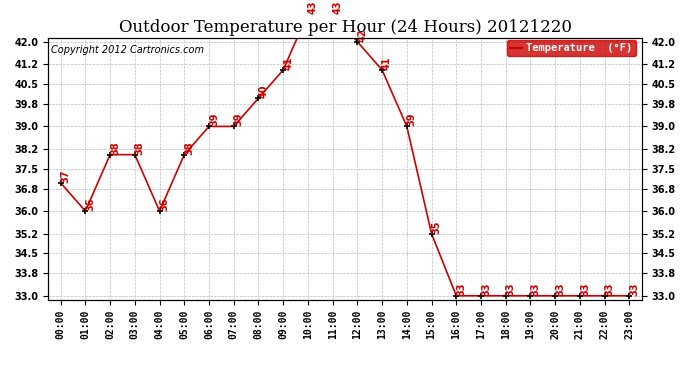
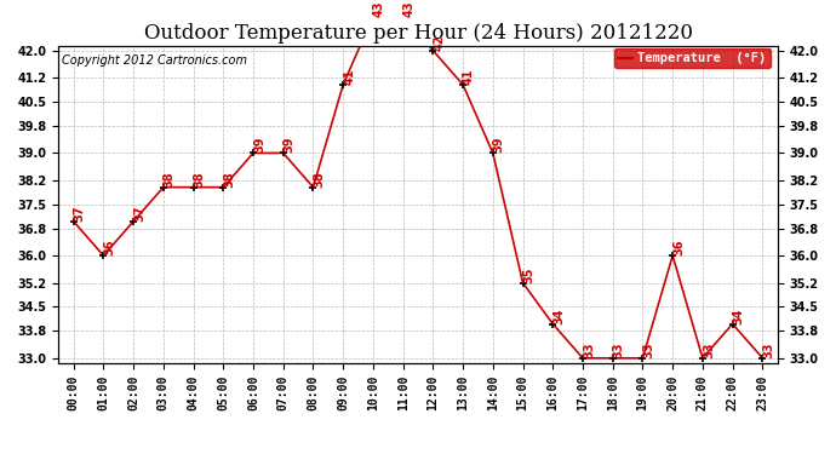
02:00: 38 -> 37
04:00: 36 -> 38
08:00: 40 -> 38
16:00: 33 -> 34
20:00: 33 -> 36
22:00: 33 -> 34
